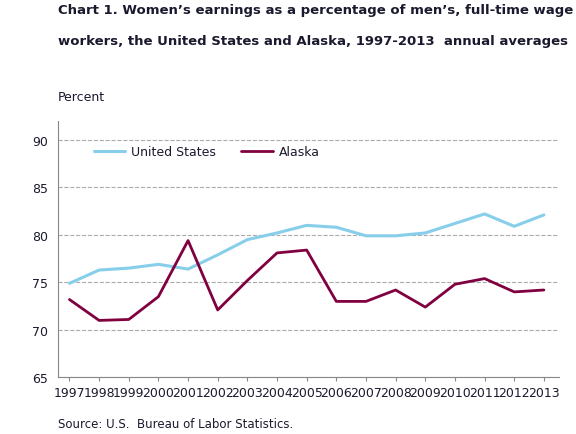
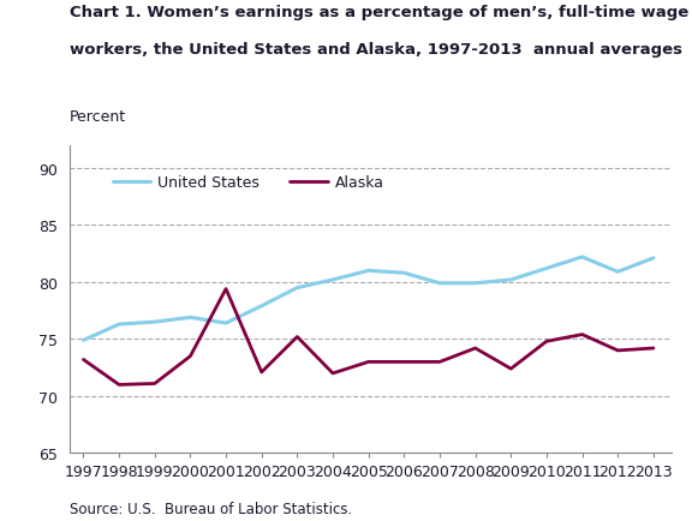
Alaska/2004: 78.1 -> 72.0
Alaska/2005: 78.4 -> 73.0
